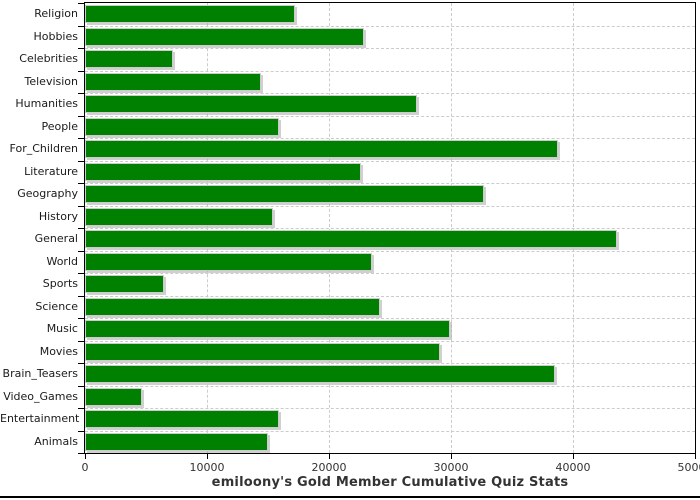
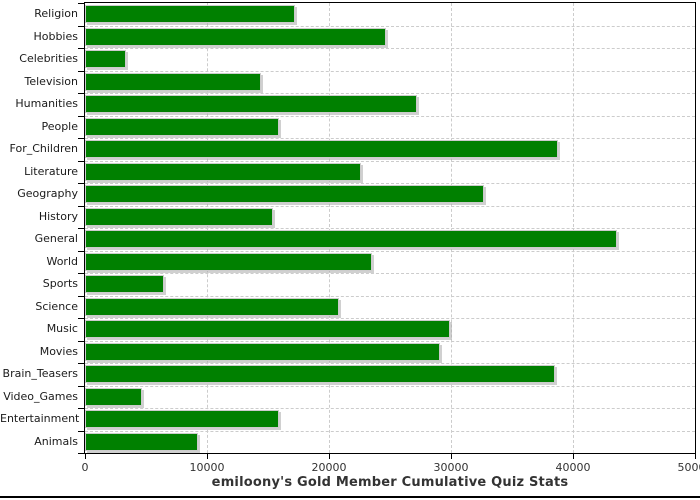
Hobbies: 22900 -> 24700
Celebrities: 7200 -> 3400
Science: 24200 -> 20800
Animals: 15000 -> 9300
